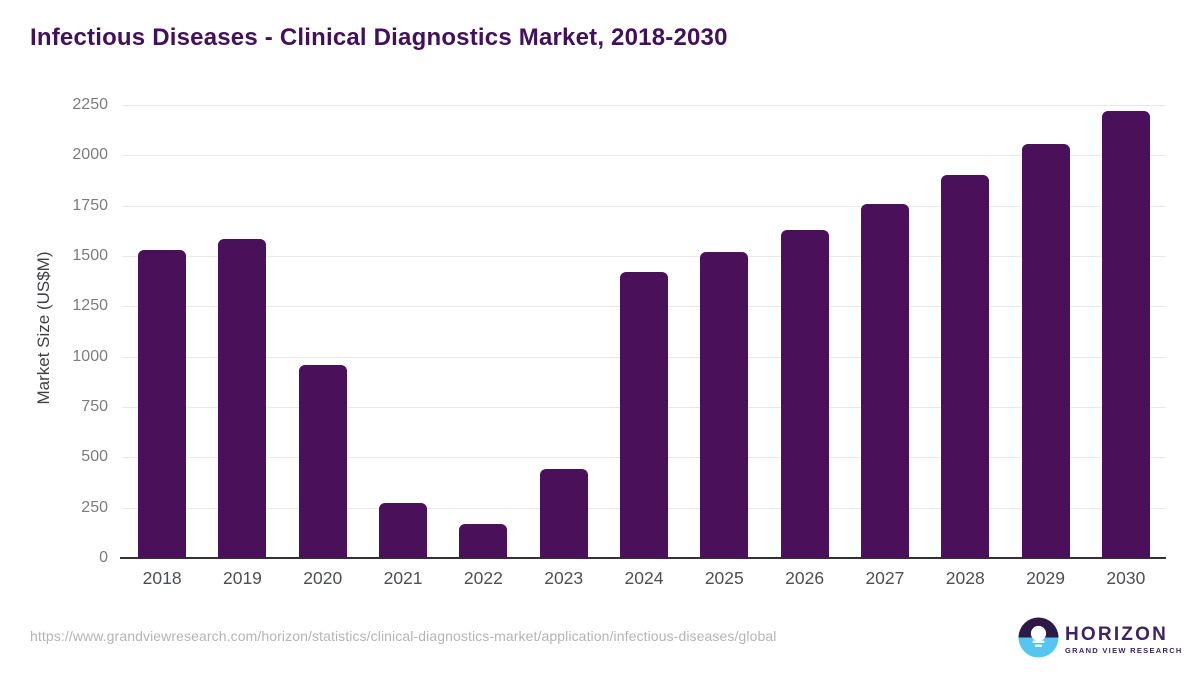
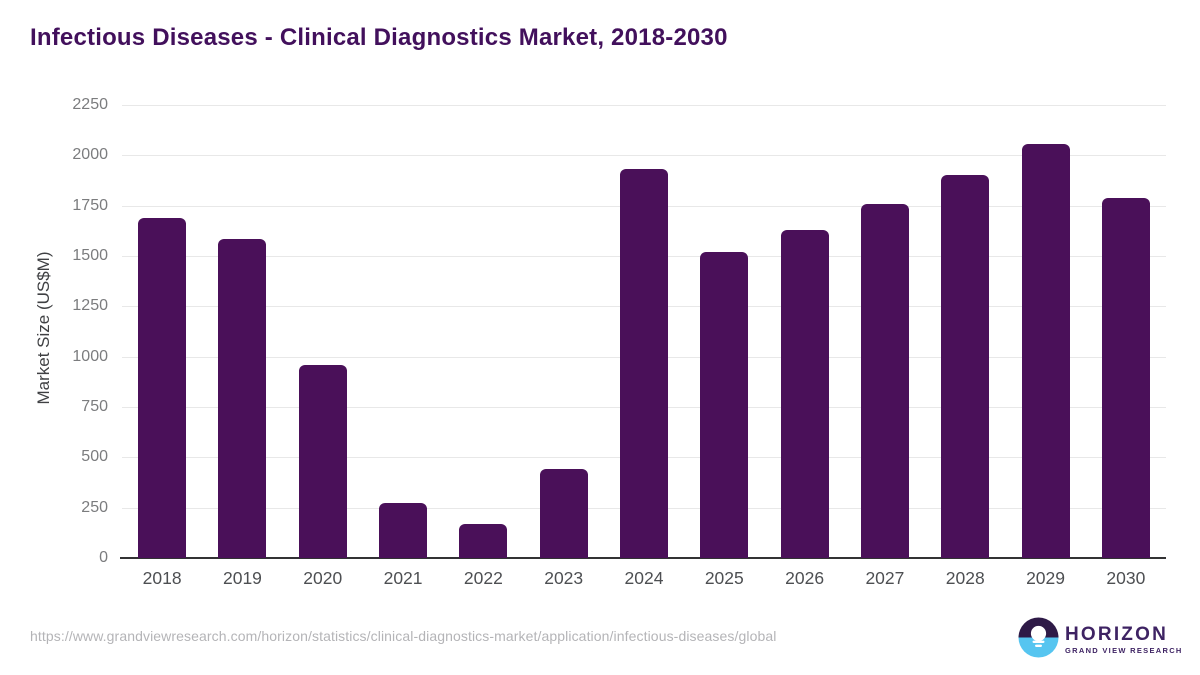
2018: 1530 -> 1690
2024: 1420 -> 1930
2030: 2220 -> 1790
